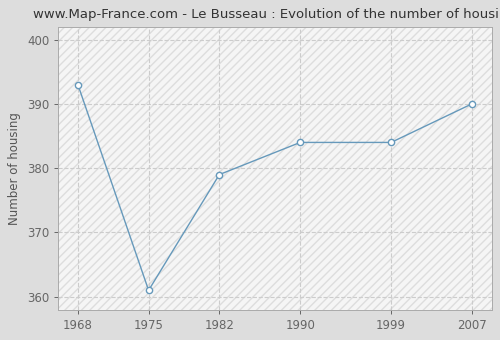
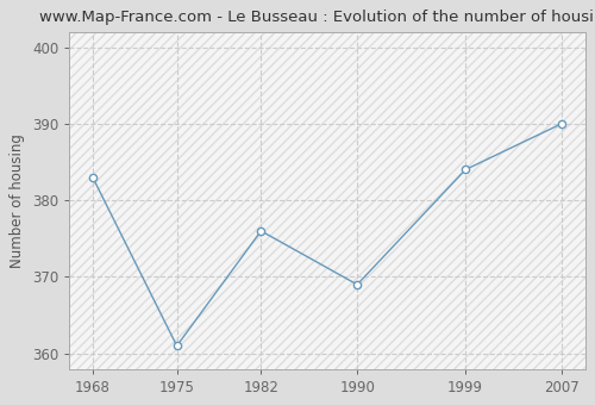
1968: 393 -> 383
1982: 379 -> 376
1990: 384 -> 369
